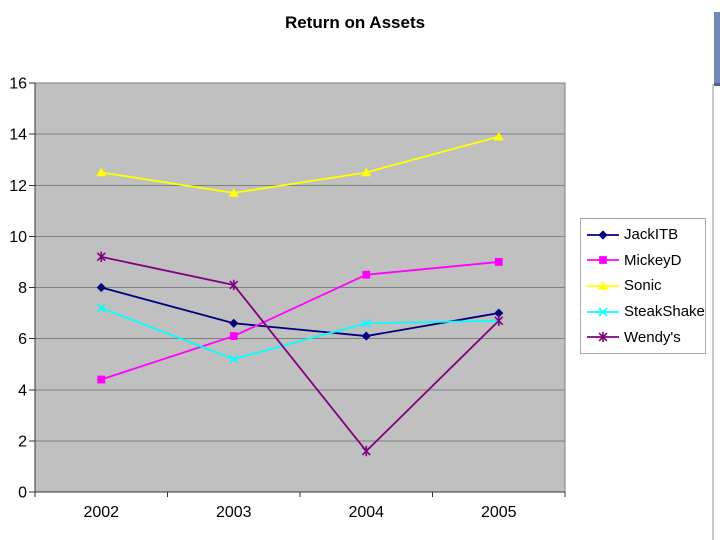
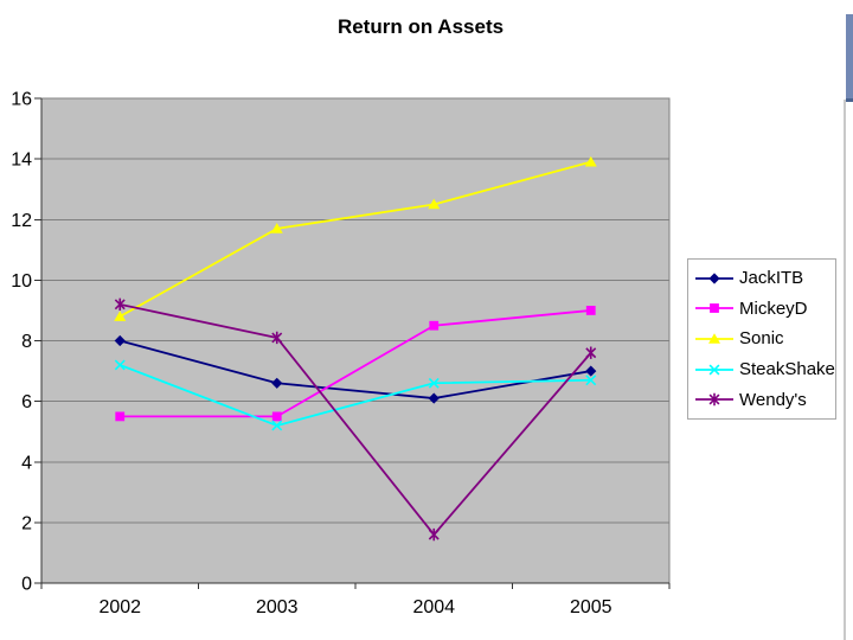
MickeyD/2002: 4.4 -> 5.5
Sonic/2002: 12.5 -> 8.8
MickeyD/2003: 6.1 -> 5.5
Wendy's/2005: 6.7 -> 7.6
